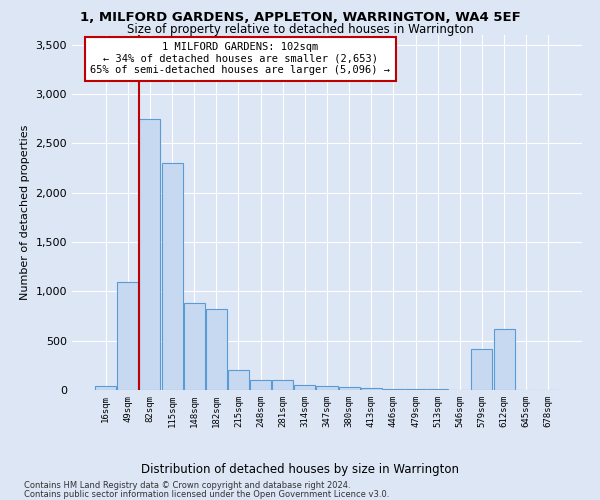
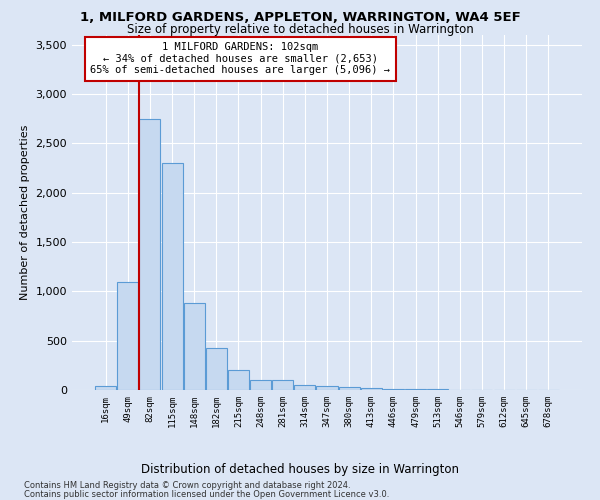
182sqm: 820 -> 430
579sqm: 420 -> 0
612sqm: 620 -> 0
